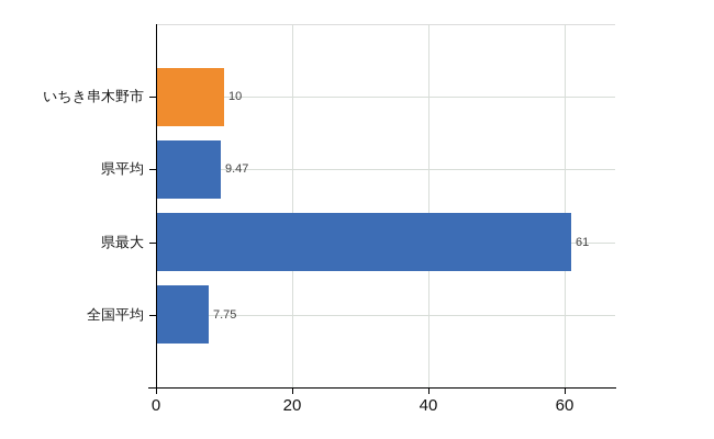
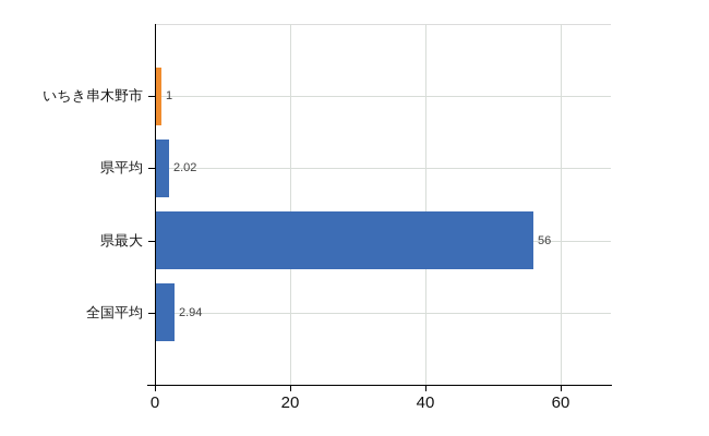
いちき串木野市: 10 -> 1
県平均: 9.47 -> 2.02
県最大: 61 -> 56
全国平均: 7.75 -> 2.94
